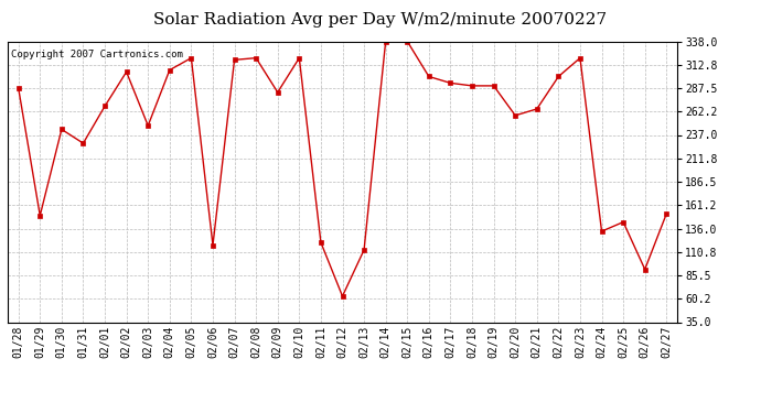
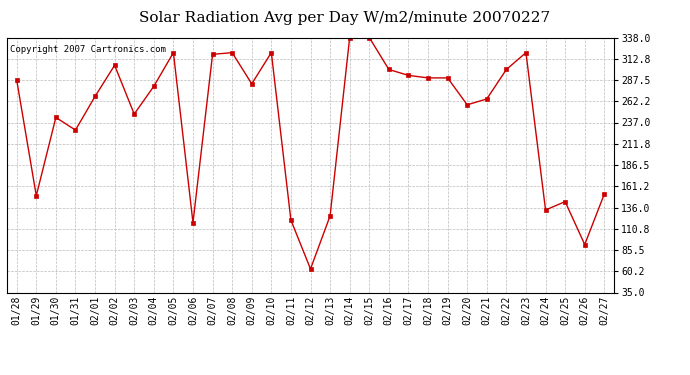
02/04: 307 -> 280
02/13: 113 -> 126
